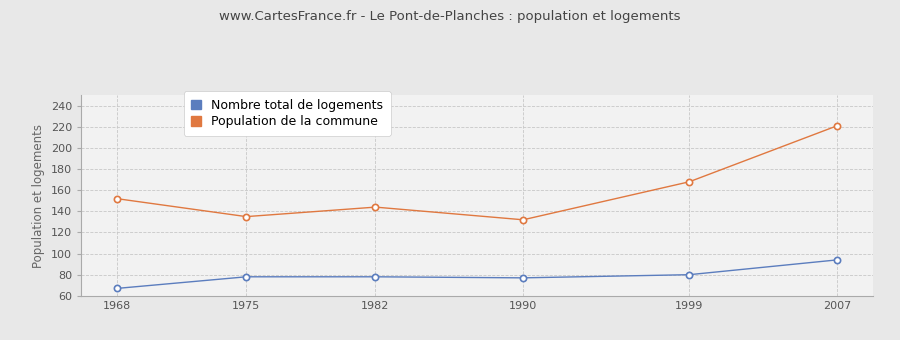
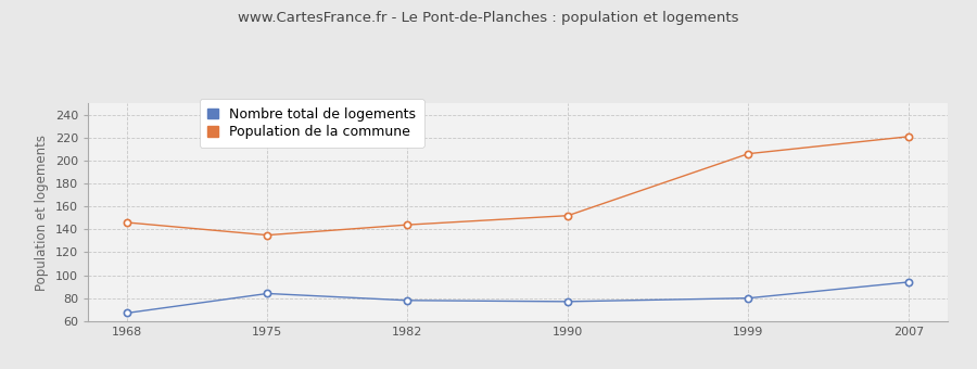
Population de la commune/1968: 152 -> 146
Nombre total de logements/1975: 78 -> 84
Population de la commune/1990: 132 -> 152
Population de la commune/1999: 168 -> 206
